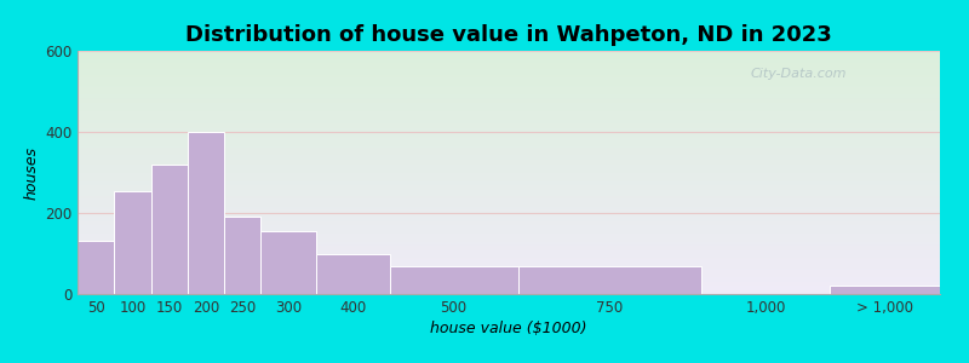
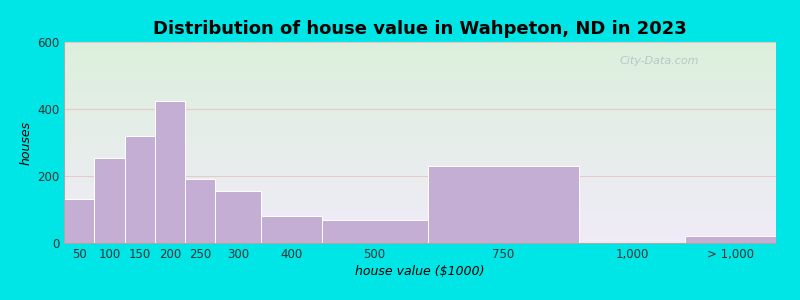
200: 400 -> 425
400: 100 -> 80
750: 70 -> 230
